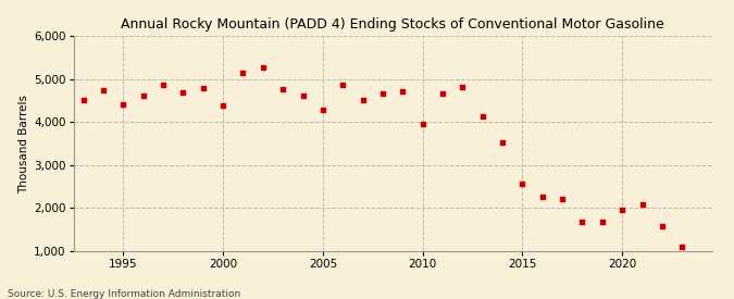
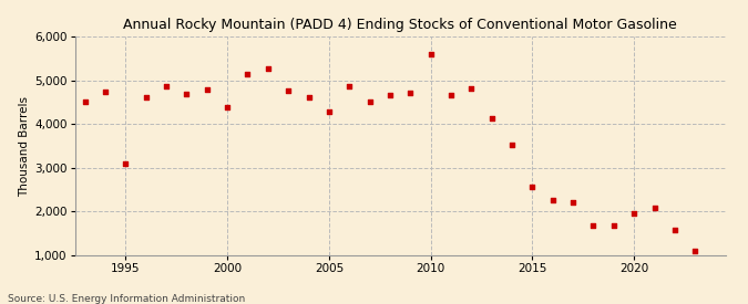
1995: 4,400 -> 3,100
2010: 3,960 -> 5,600
